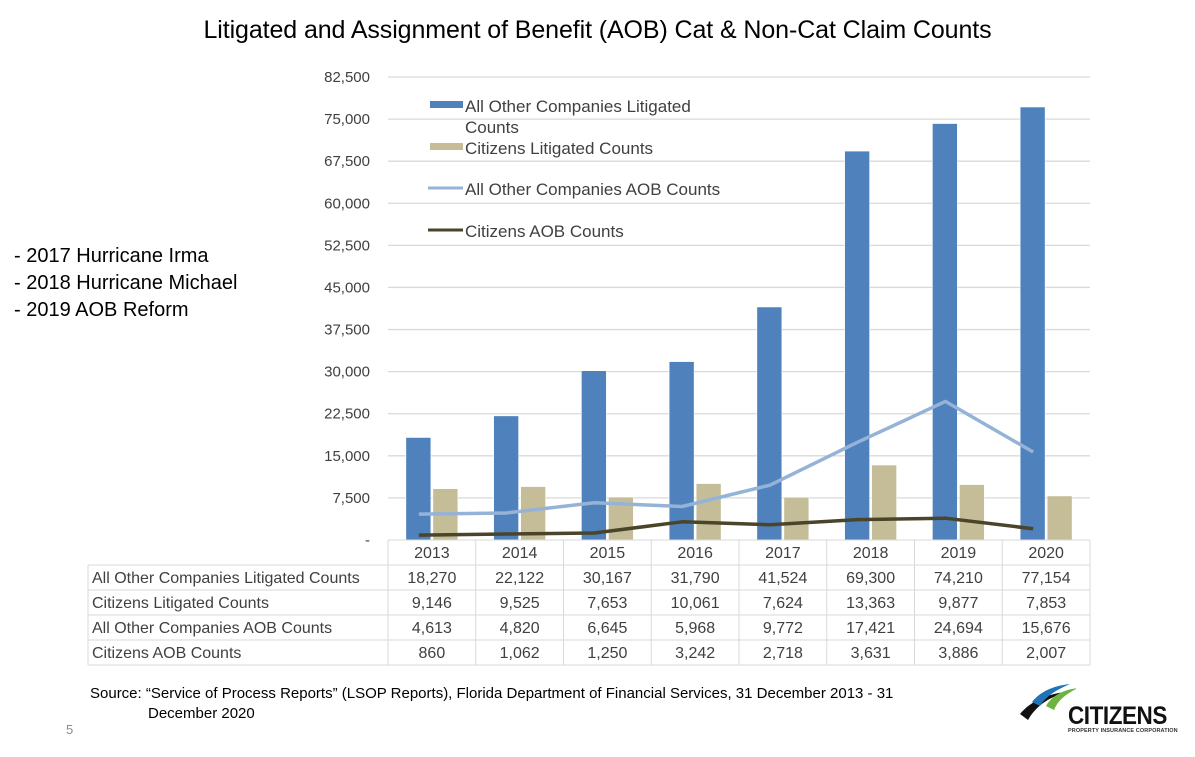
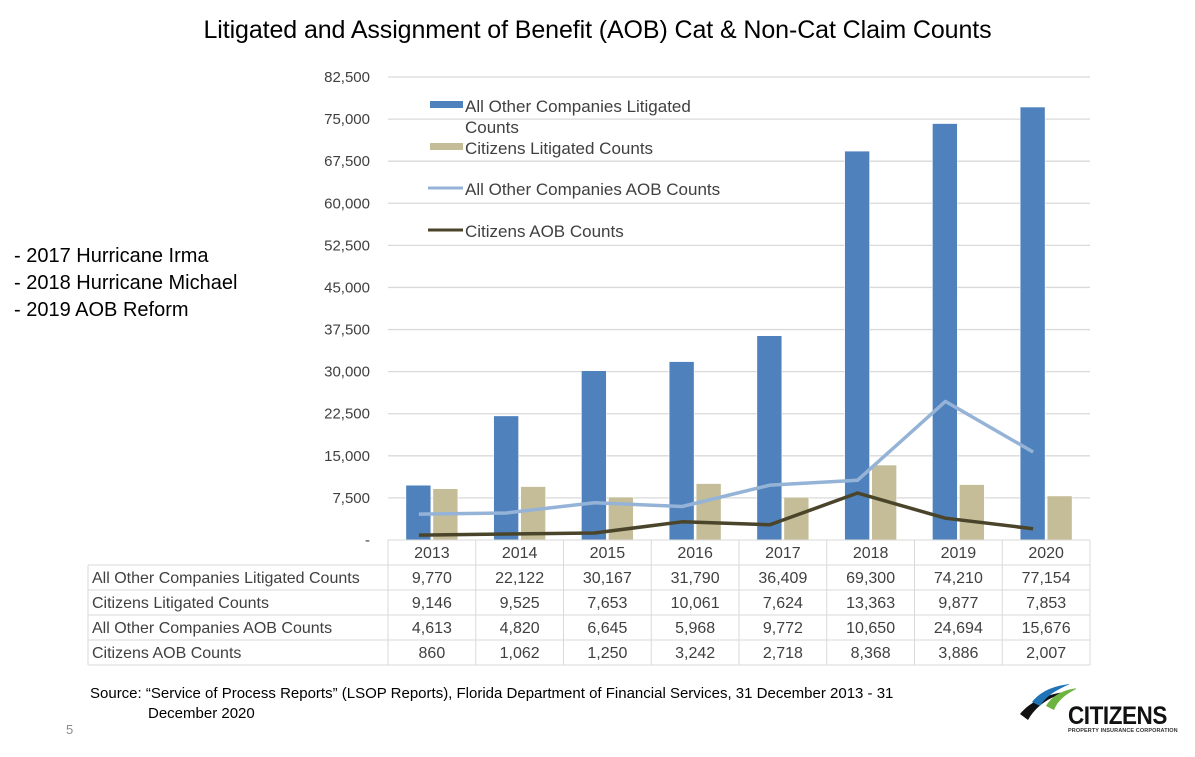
All Other Companies Litigated Counts/2013: 18,270 -> 9,770
All Other Companies Litigated Counts/2017: 41,524 -> 36,409
All Other Companies AOB Counts/2018: 17,421 -> 10,650
Citizens AOB Counts/2018: 3,631 -> 8,368
